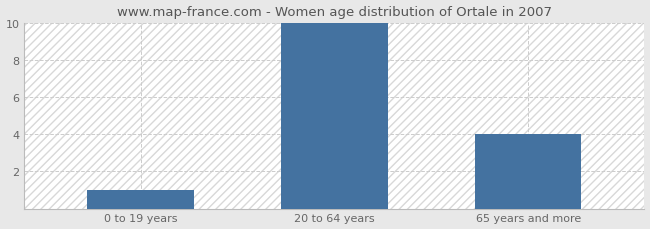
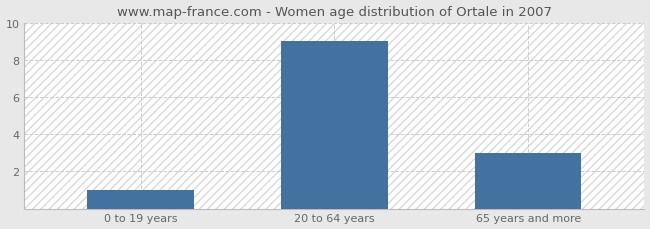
20 to 64 years: 10 -> 9
65 years and more: 4 -> 3
